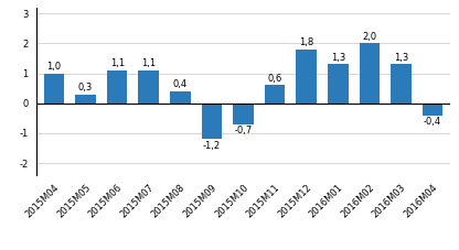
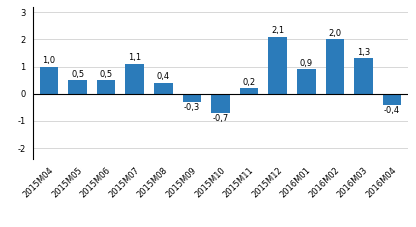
2015M05: 0,3 -> 0,5
2015M06: 1,1 -> 0,5
2015M09: -1,2 -> -0,3
2015M11: 0,6 -> 0,2
2015M12: 1,8 -> 2,1
2016M01: 1,3 -> 0,9
